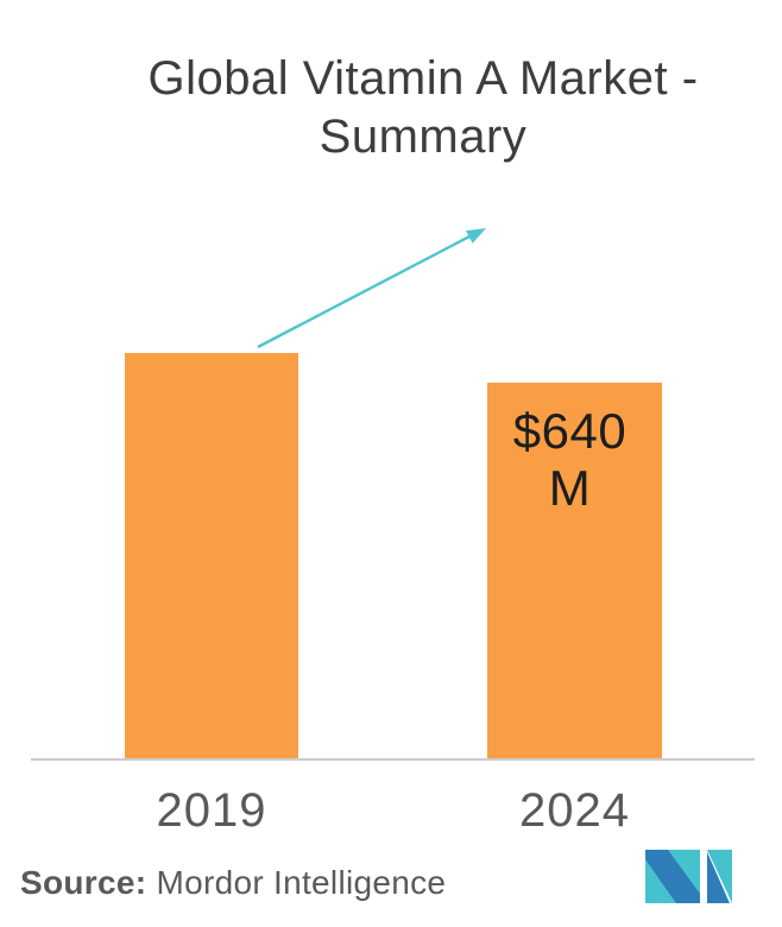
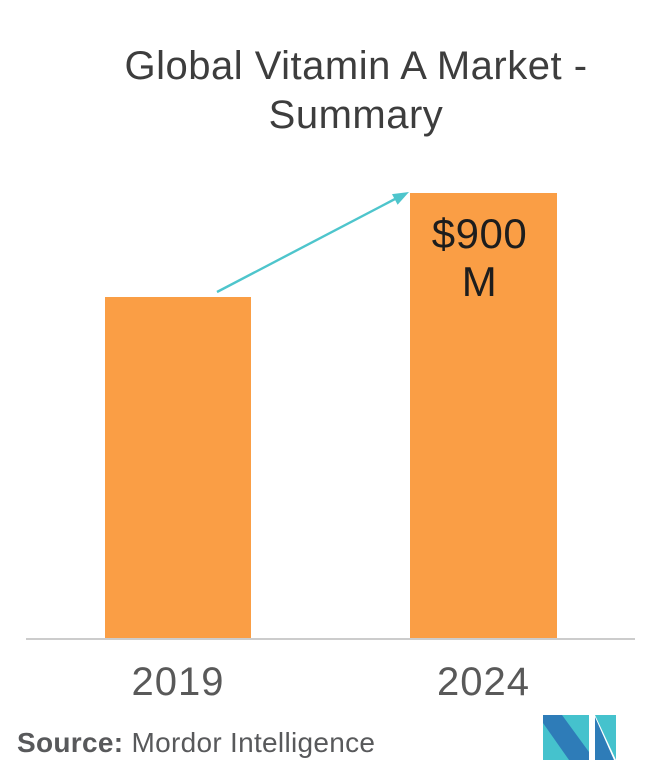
2024: $640 -> $900
